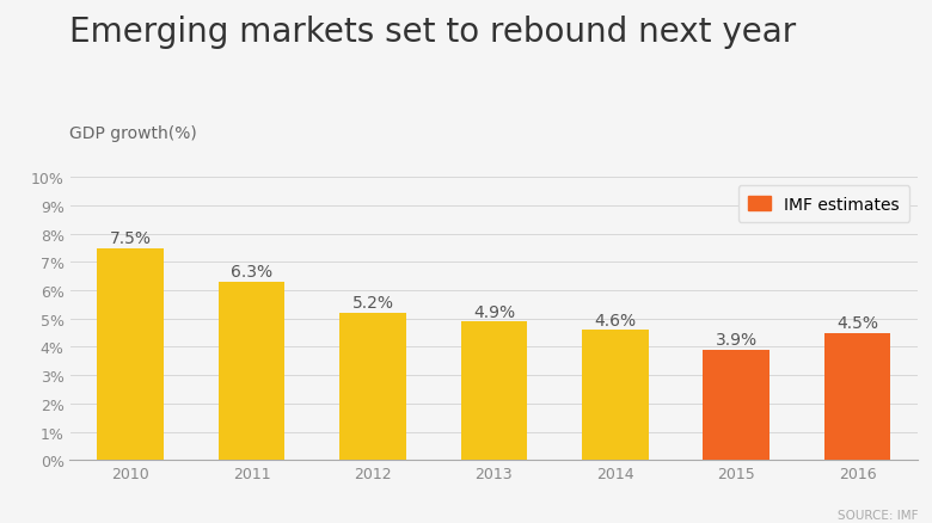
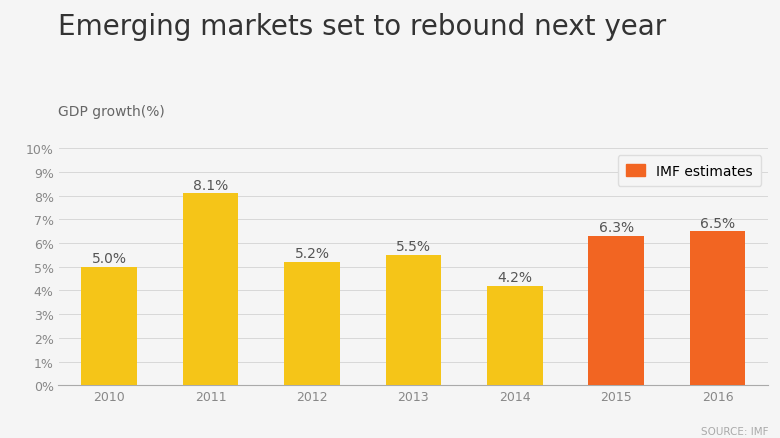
2010: 7.5% -> 5.0%
2011: 6.3% -> 8.1%
2013: 4.9% -> 5.5%
2014: 4.6% -> 4.2%
2015: 3.9% -> 6.3%
2016: 4.5% -> 6.5%
